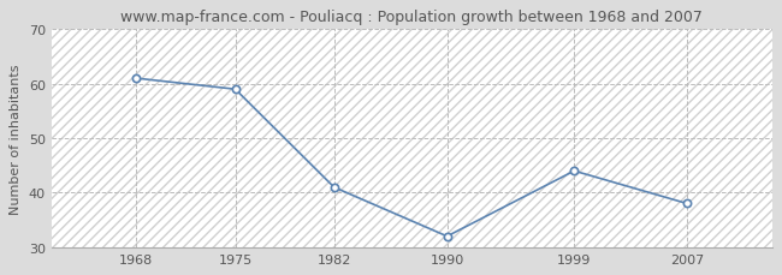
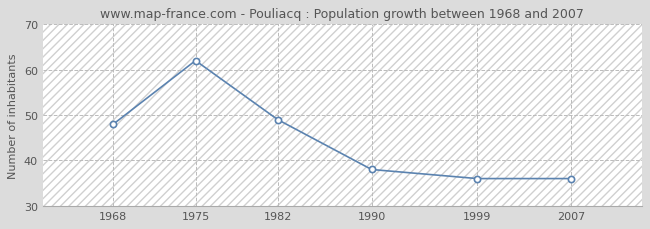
1968: 61 -> 48
1975: 59 -> 62
1982: 41 -> 49
1990: 32 -> 38
1999: 44 -> 36
2007: 38 -> 36
